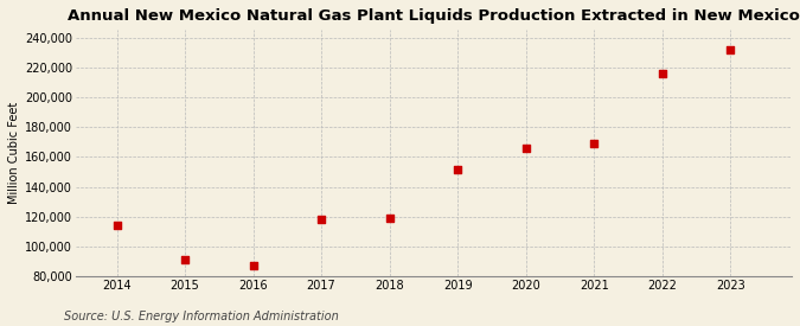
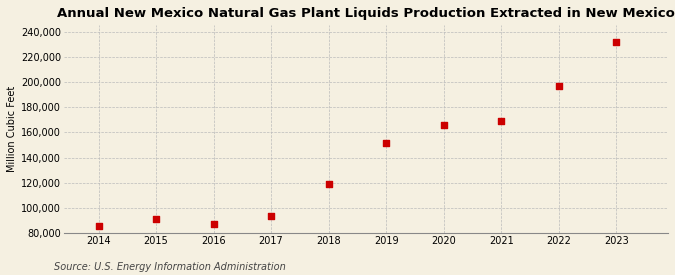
2014: 114,000 -> 86,000
2017: 118,000 -> 94,000
2022: 216,000 -> 197,000
